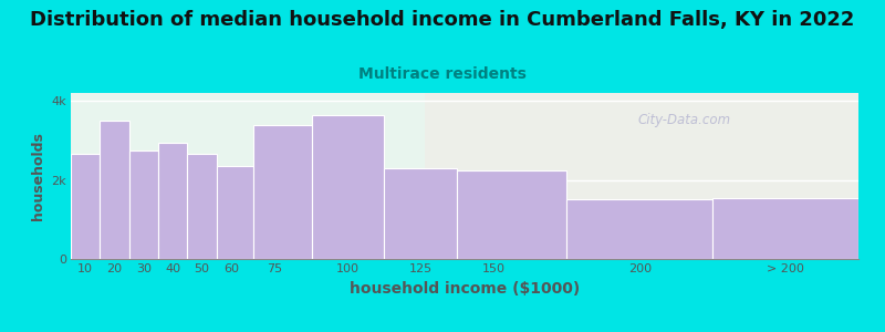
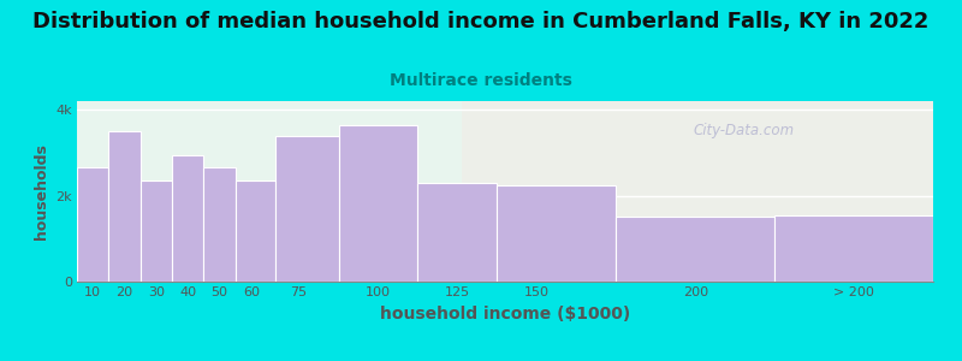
30: 2.75k -> 2.35k
